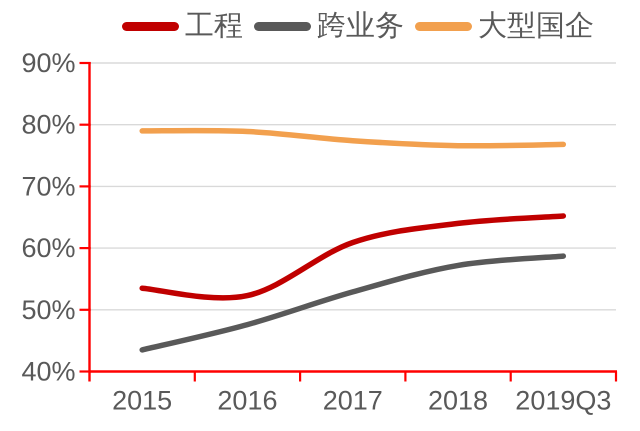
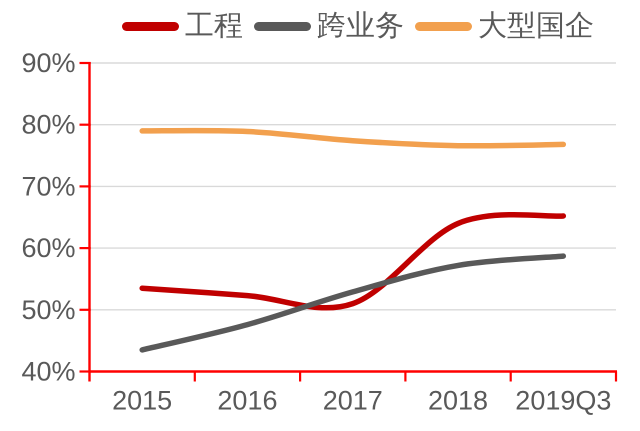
工程/2017: 61% -> 51%
